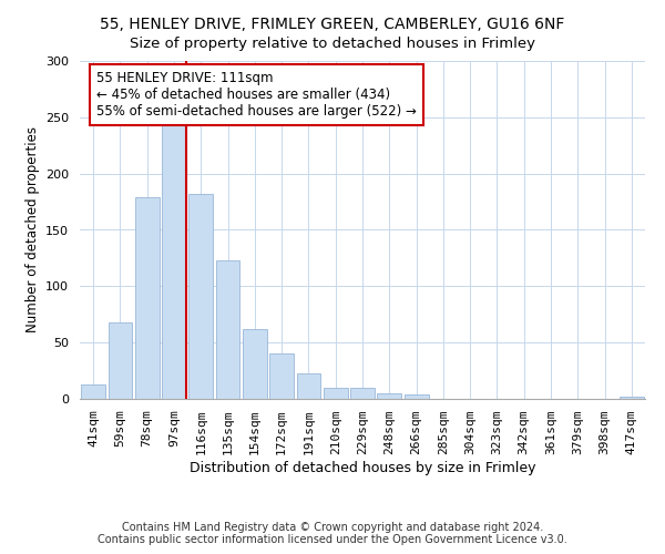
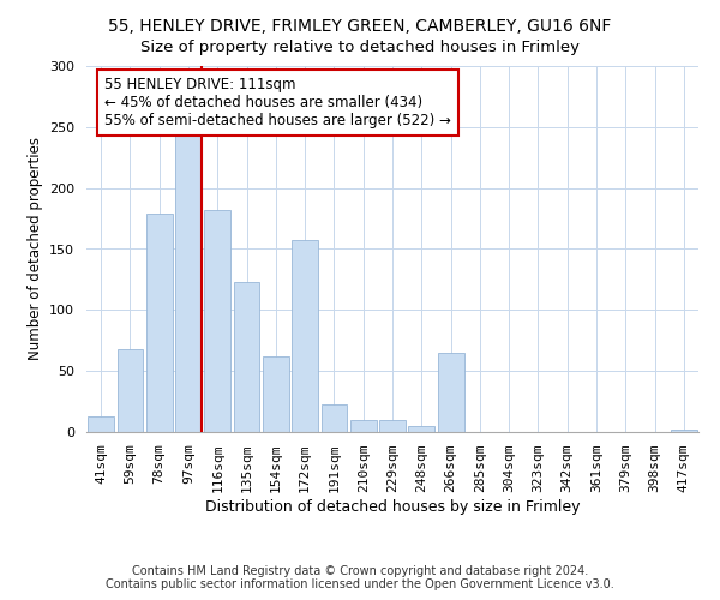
172sqm: 40 -> 157
266sqm: 4 -> 65
